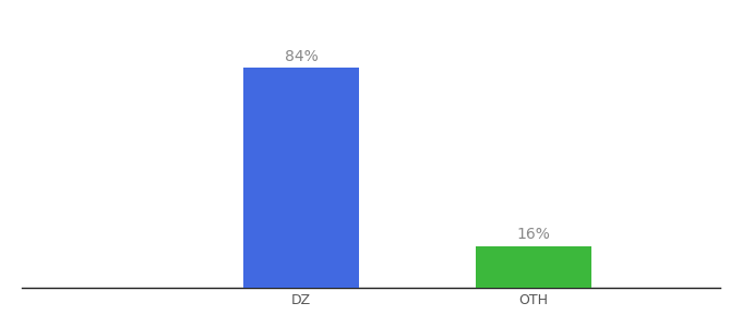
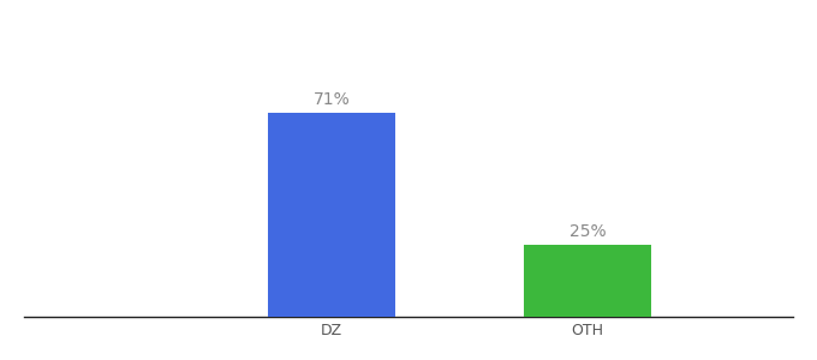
DZ: 84% -> 71%
OTH: 16% -> 25%
